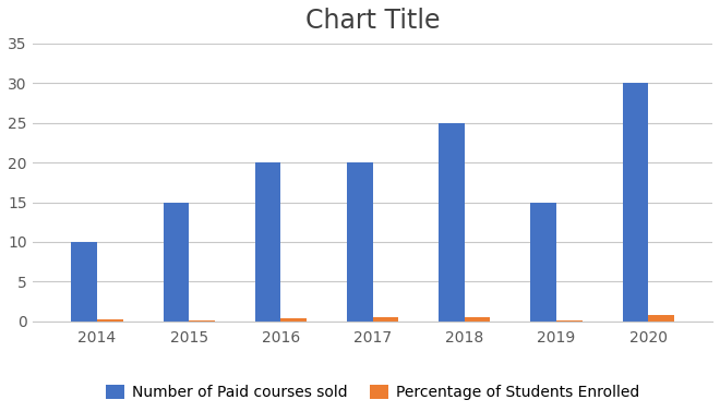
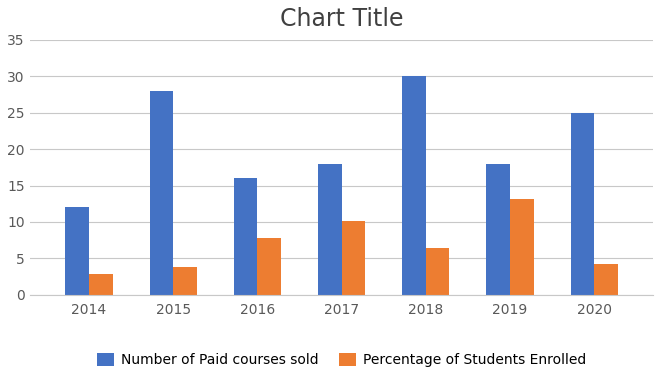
Number of Paid courses sold/2014: 10 -> 12
Percentage of Students Enrolled/2014: 0.3 -> 2.8
Number of Paid courses sold/2015: 15 -> 28
Percentage of Students Enrolled/2015: 0.1 -> 3.8
Number of Paid courses sold/2016: 20 -> 16
Percentage of Students Enrolled/2016: 0.3 -> 7.8
Number of Paid courses sold/2017: 20 -> 18
Percentage of Students Enrolled/2017: 0.5 -> 10.2
Number of Paid courses sold/2018: 25 -> 30
Percentage of Students Enrolled/2018: 0.6 -> 6.4
Number of Paid courses sold/2019: 15 -> 18
Percentage of Students Enrolled/2019: 0.1 -> 13.2
Number of Paid courses sold/2020: 30 -> 25
Percentage of Students Enrolled/2020: 0.8 -> 4.2
